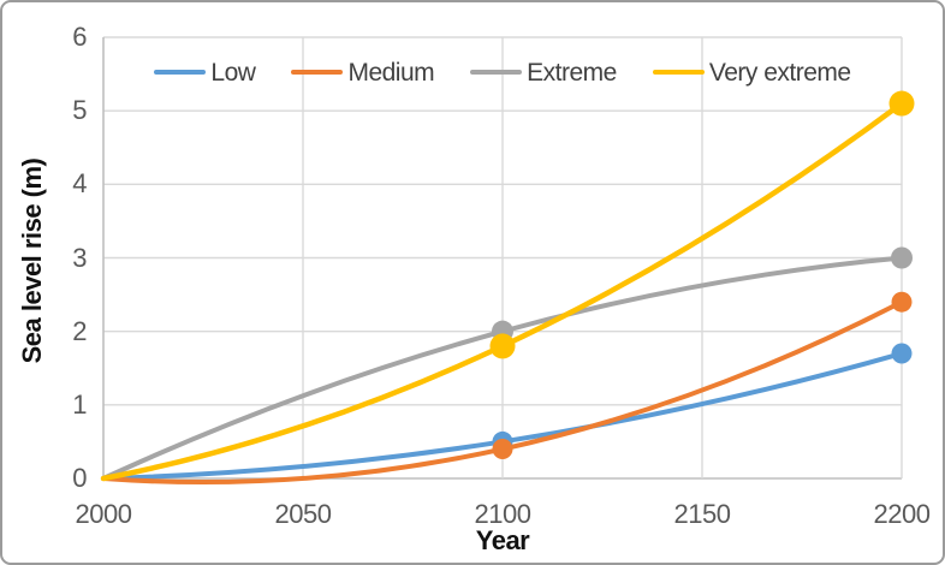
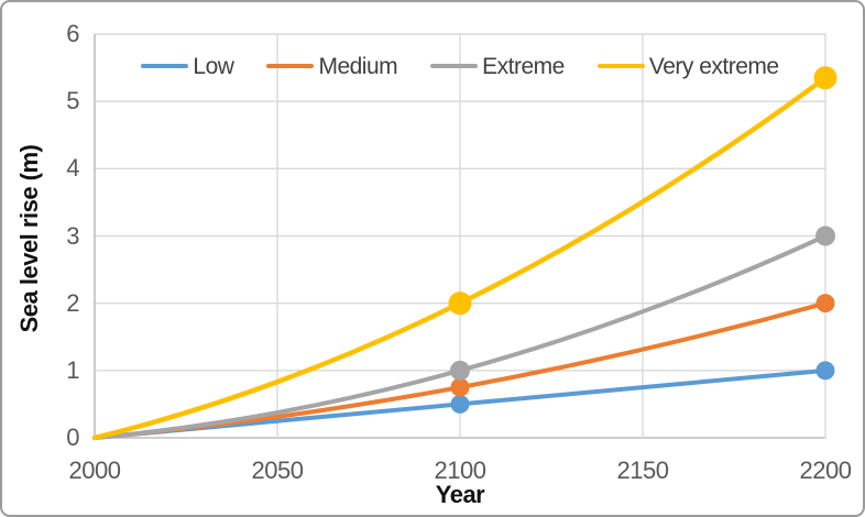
Medium/2100: 0.4 -> 0.8
Extreme/2100: 2 -> 1
Very extreme/2100: 1.8 -> 2.0
Low/2200: 1.7 -> 1.0
Medium/2200: 2.4 -> 2.0
Very extreme/2200: 5.1 -> 5.3
